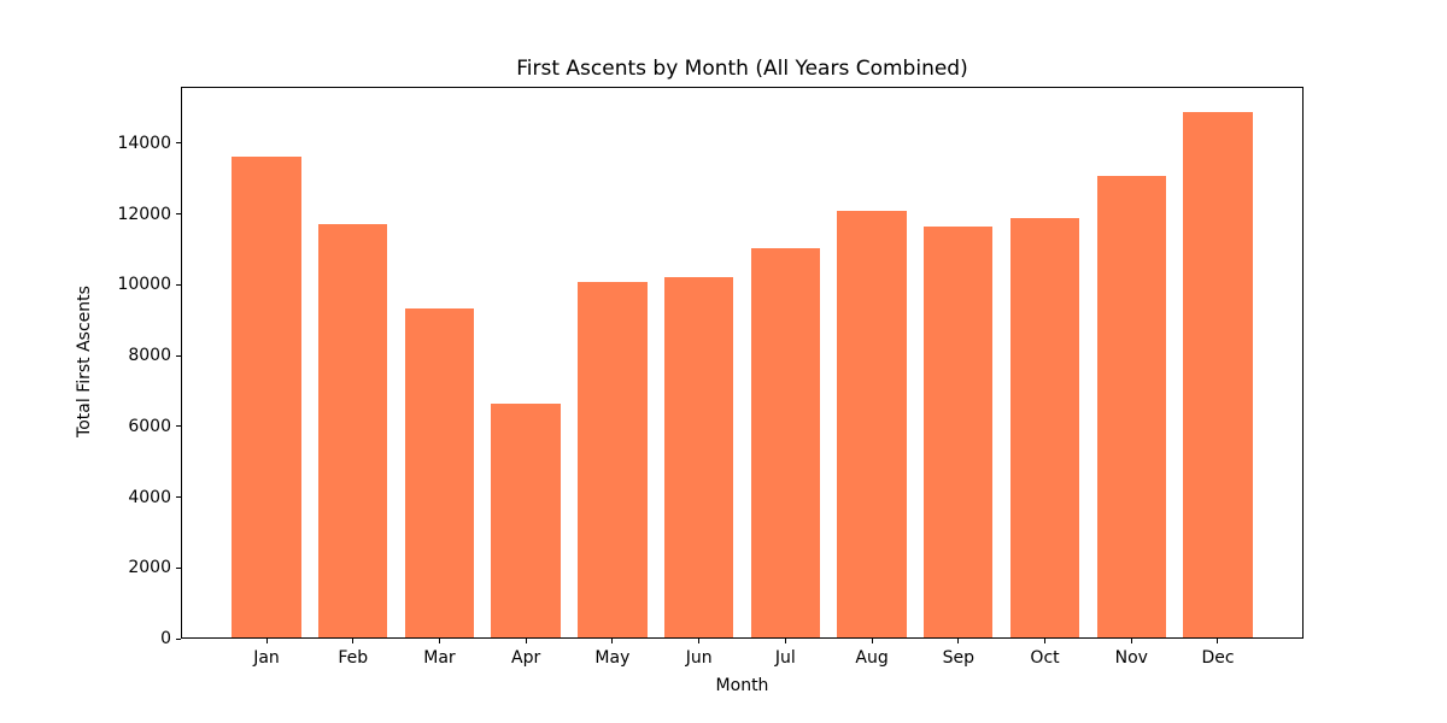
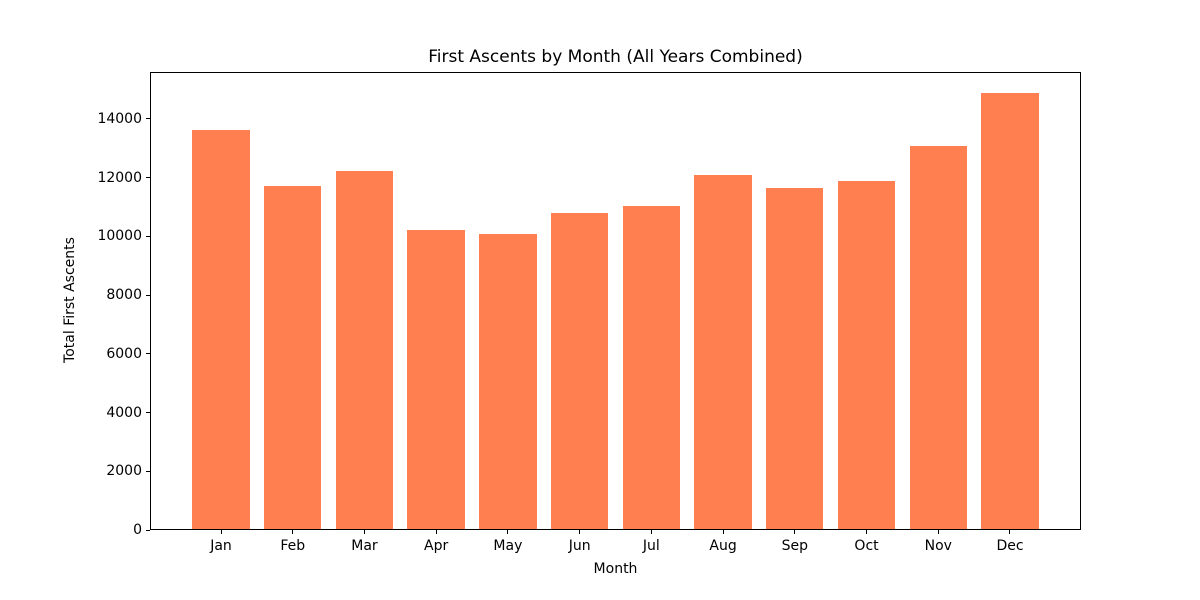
Mar: 9300 -> 12200
Apr: 6600 -> 10200
Jun: 10200 -> 10800
